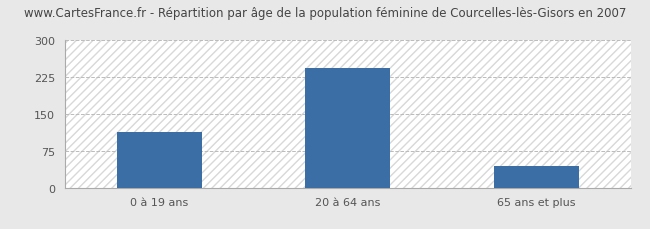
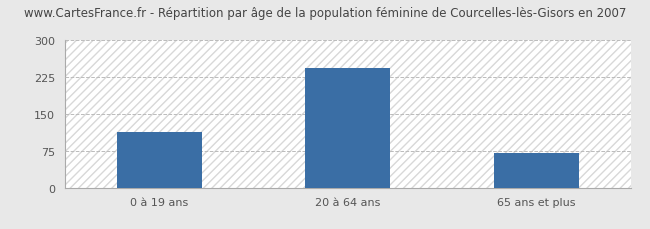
65 ans et plus: 45 -> 70
